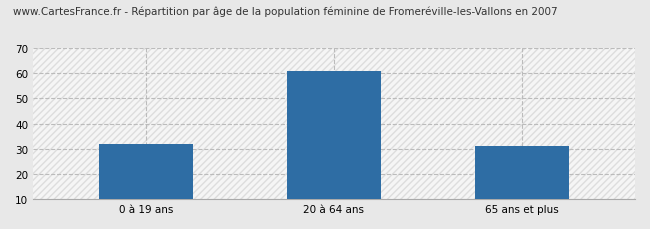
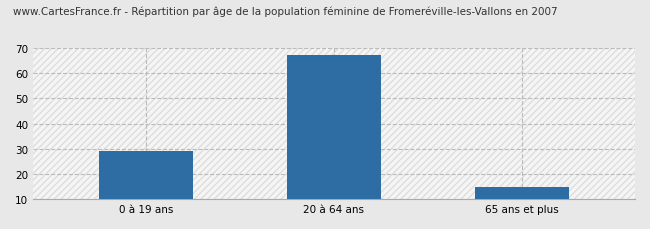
0 à 19 ans: 32 -> 29
20 à 64 ans: 61 -> 67
65 ans et plus: 31 -> 15
